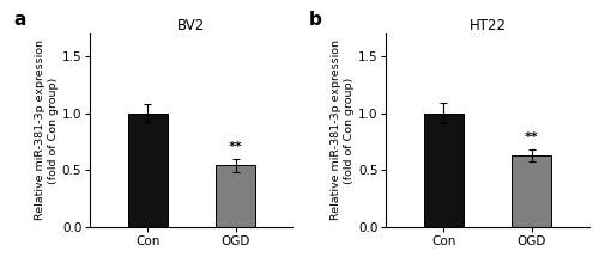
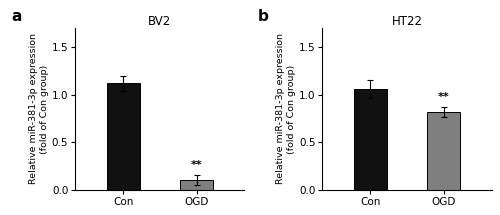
BV2/Con: 1.00 -> 1.12
BV2/OGD: 0.54 -> 0.10
HT22/Con: 1.00 -> 1.06
HT22/OGD: 0.63 -> 0.82
